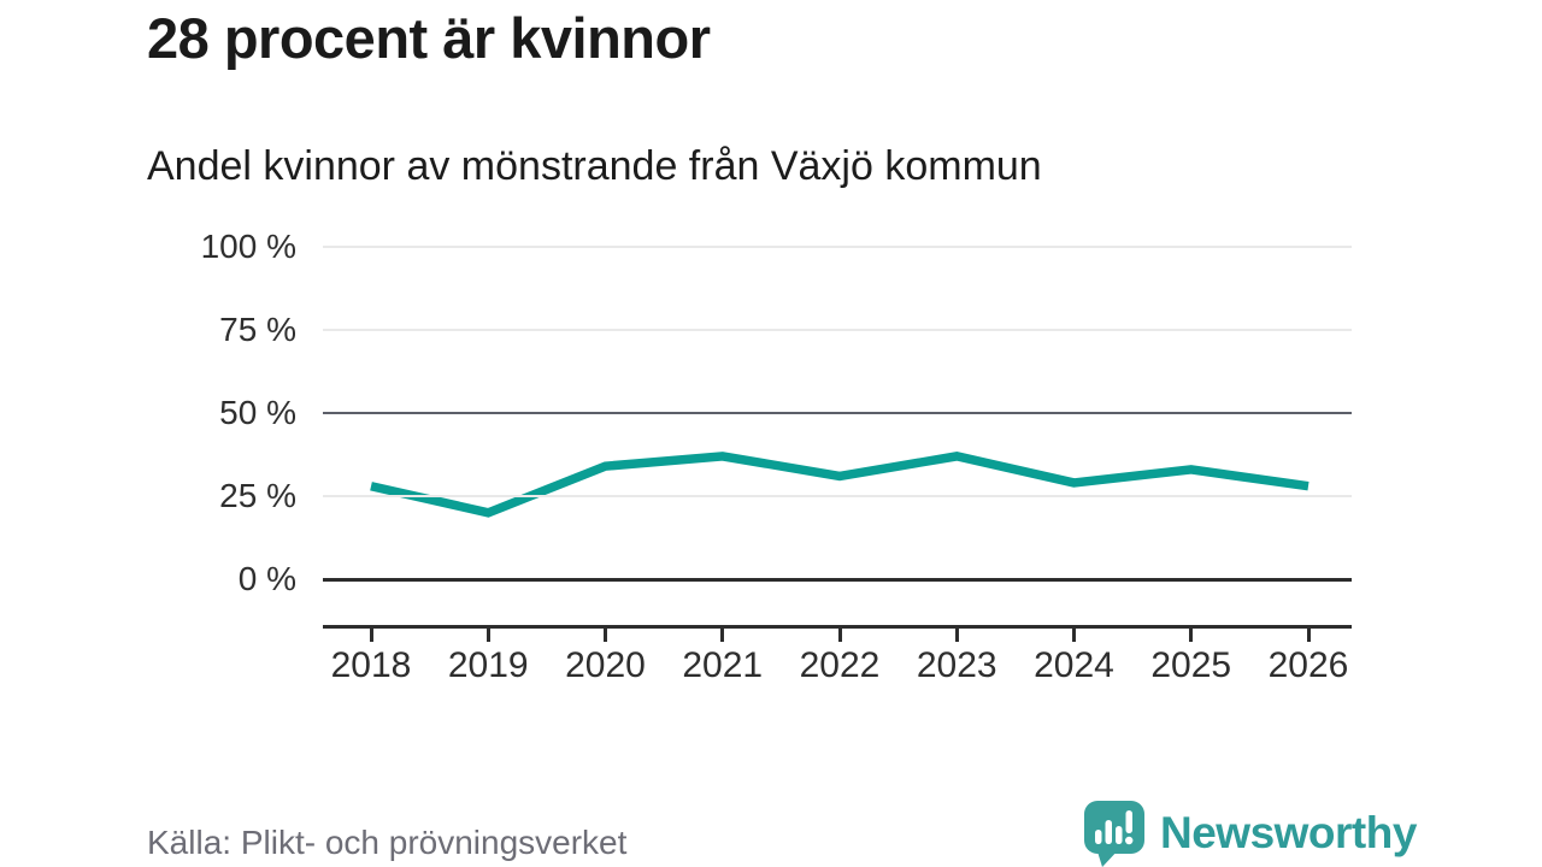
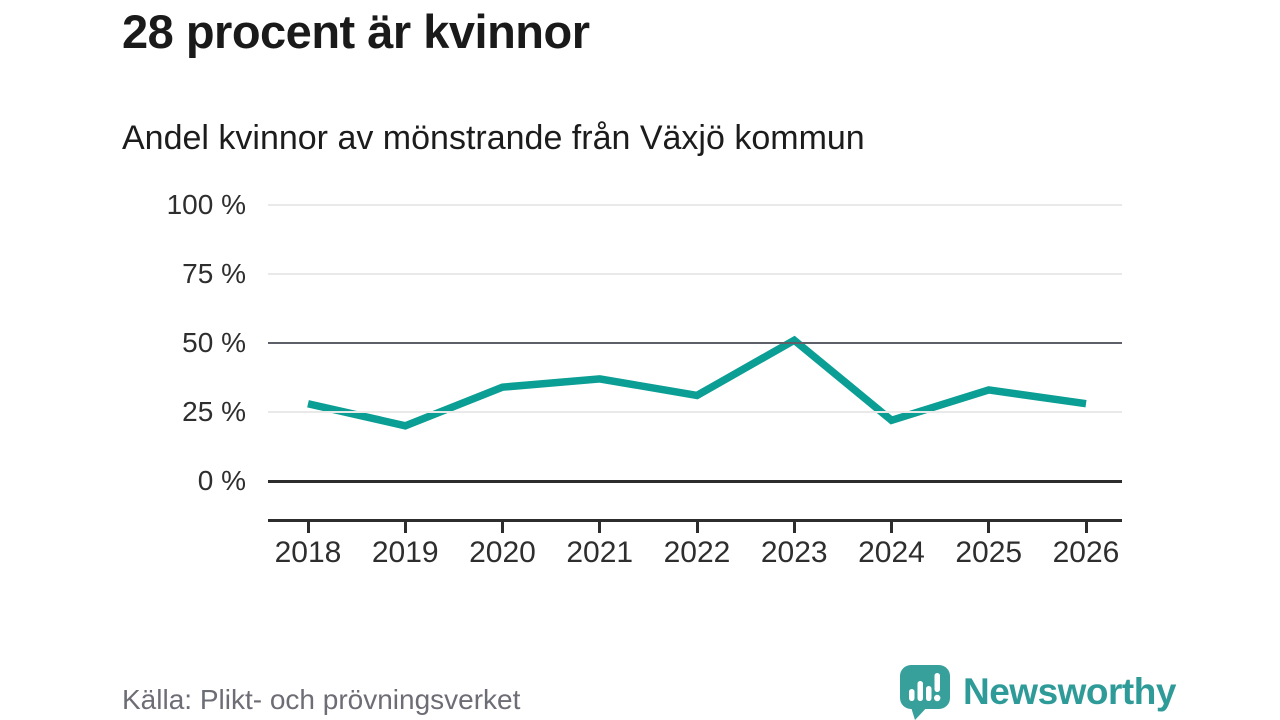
2023: 37% -> 51%
2024: 29% -> 22%
